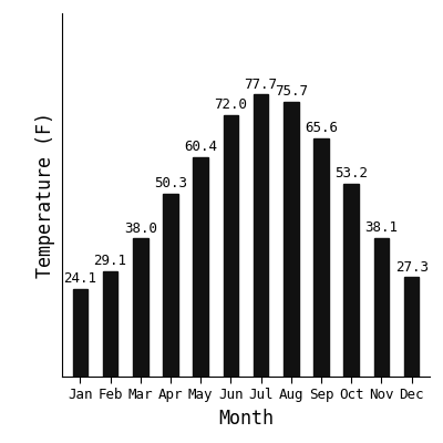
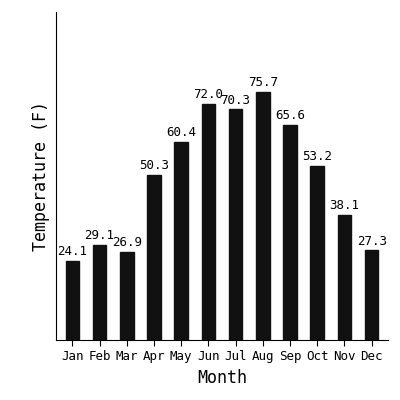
Mar: 38.0 -> 26.9
Jul: 77.7 -> 70.3
